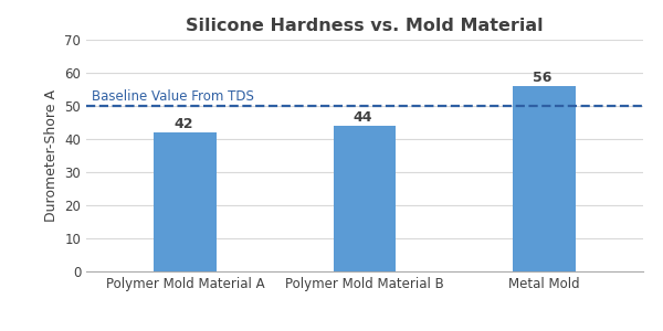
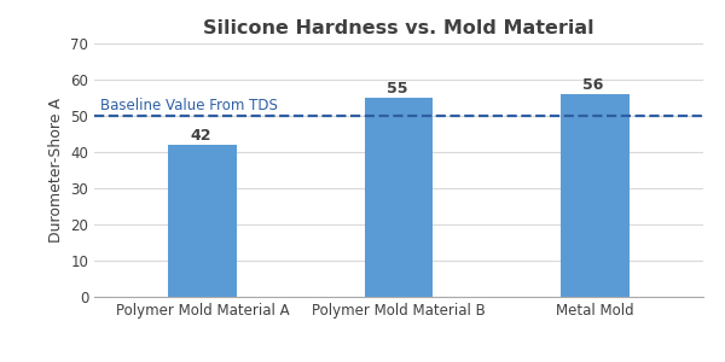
Polymer Mold Material B: 44 -> 55
